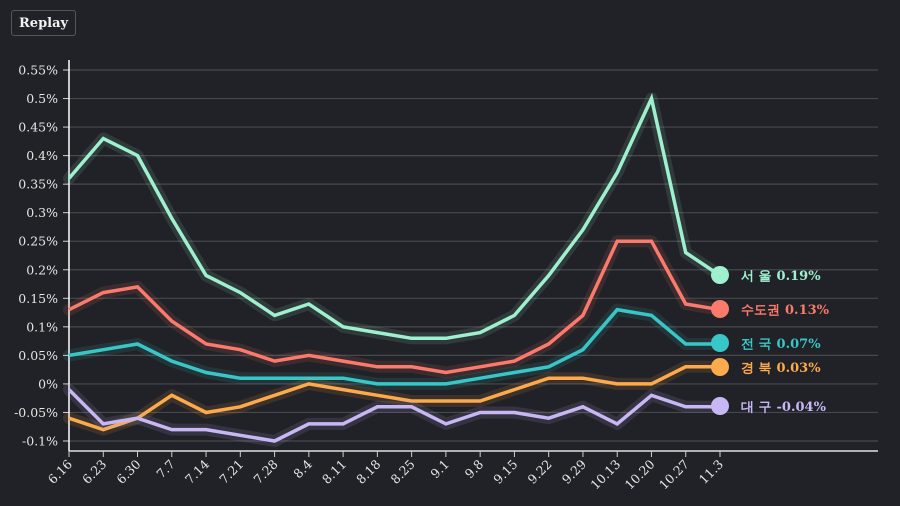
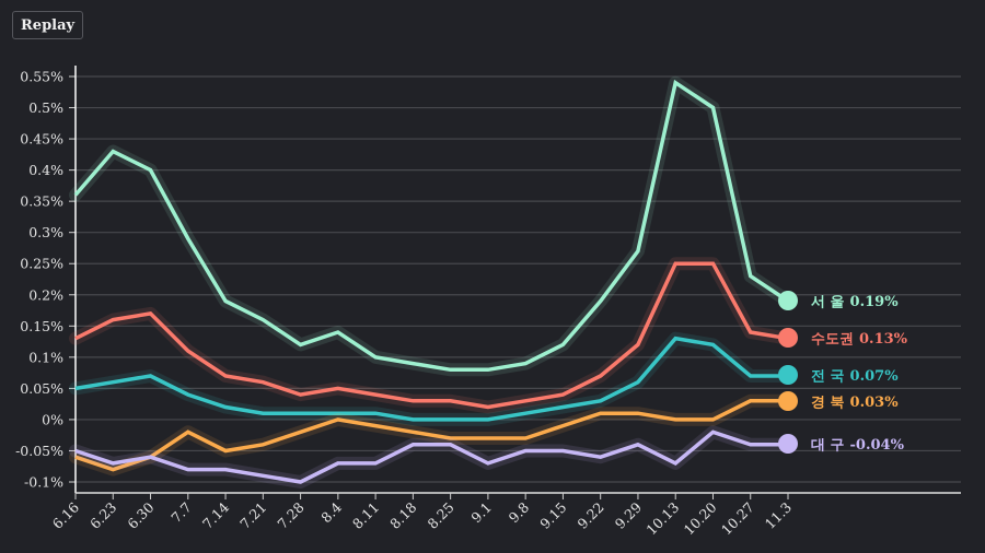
대 구/6.16: -0.01% -> -0.05%
서 울/10.13: 0.37% -> 0.54%
